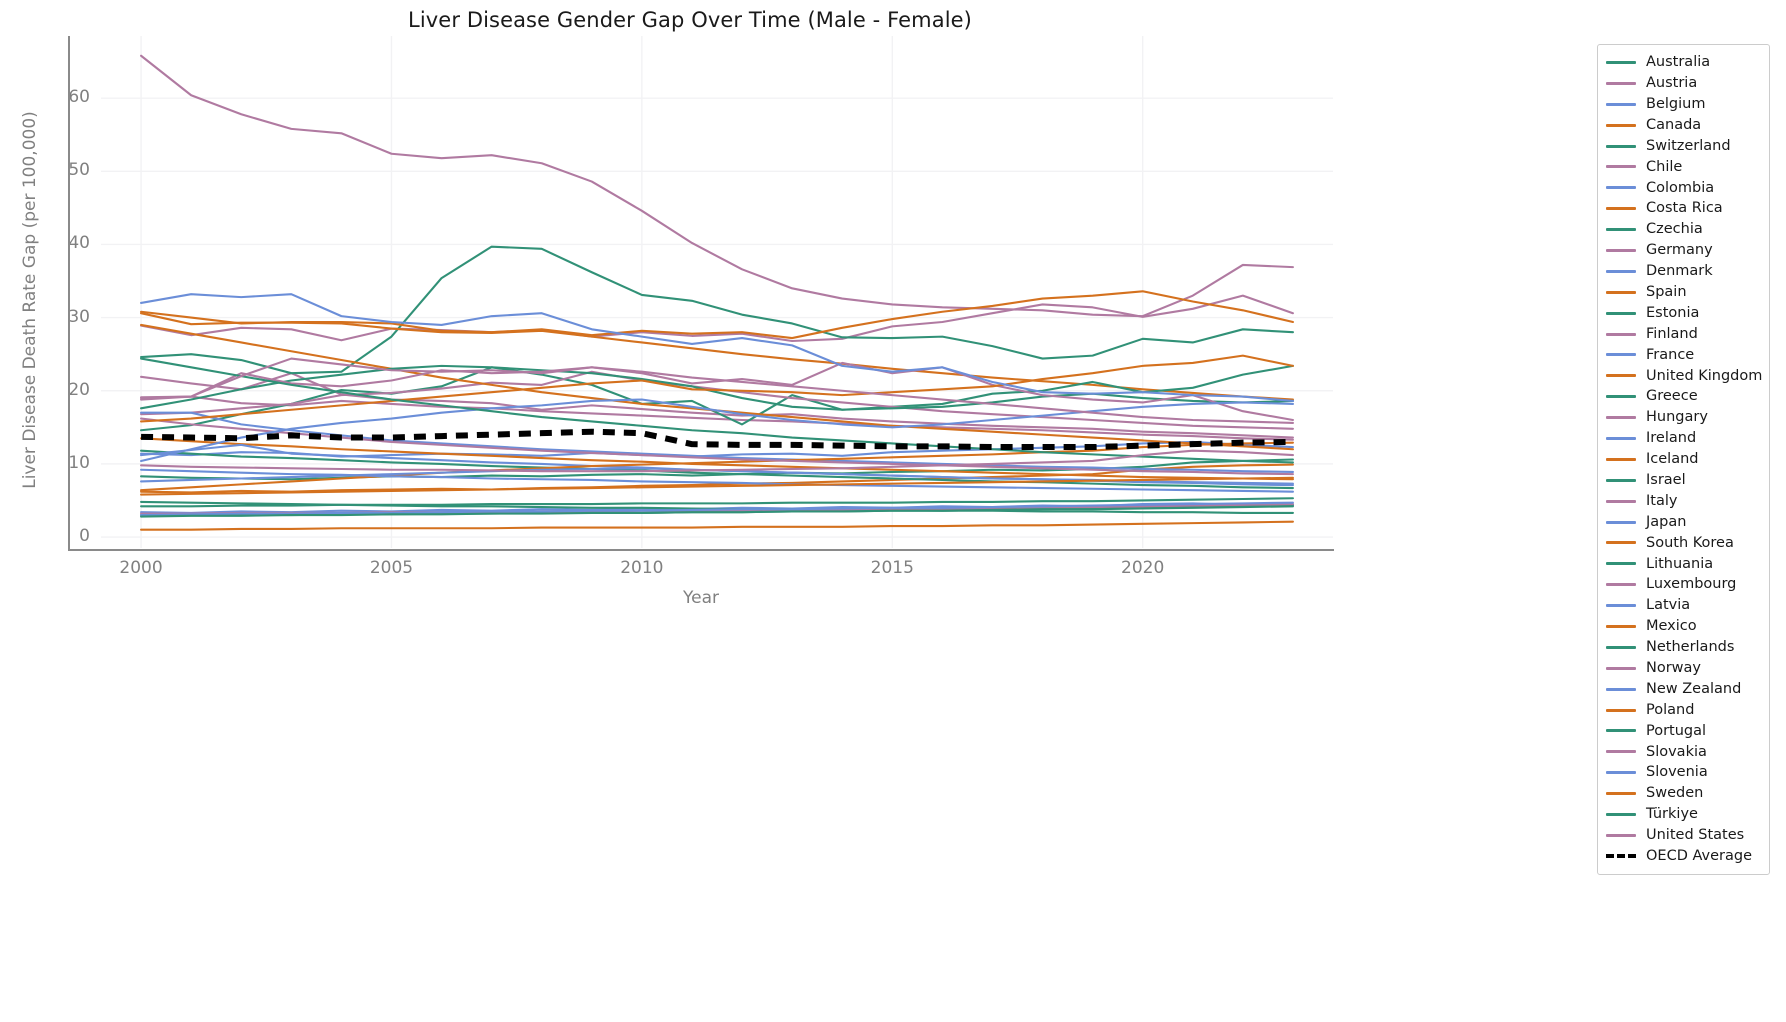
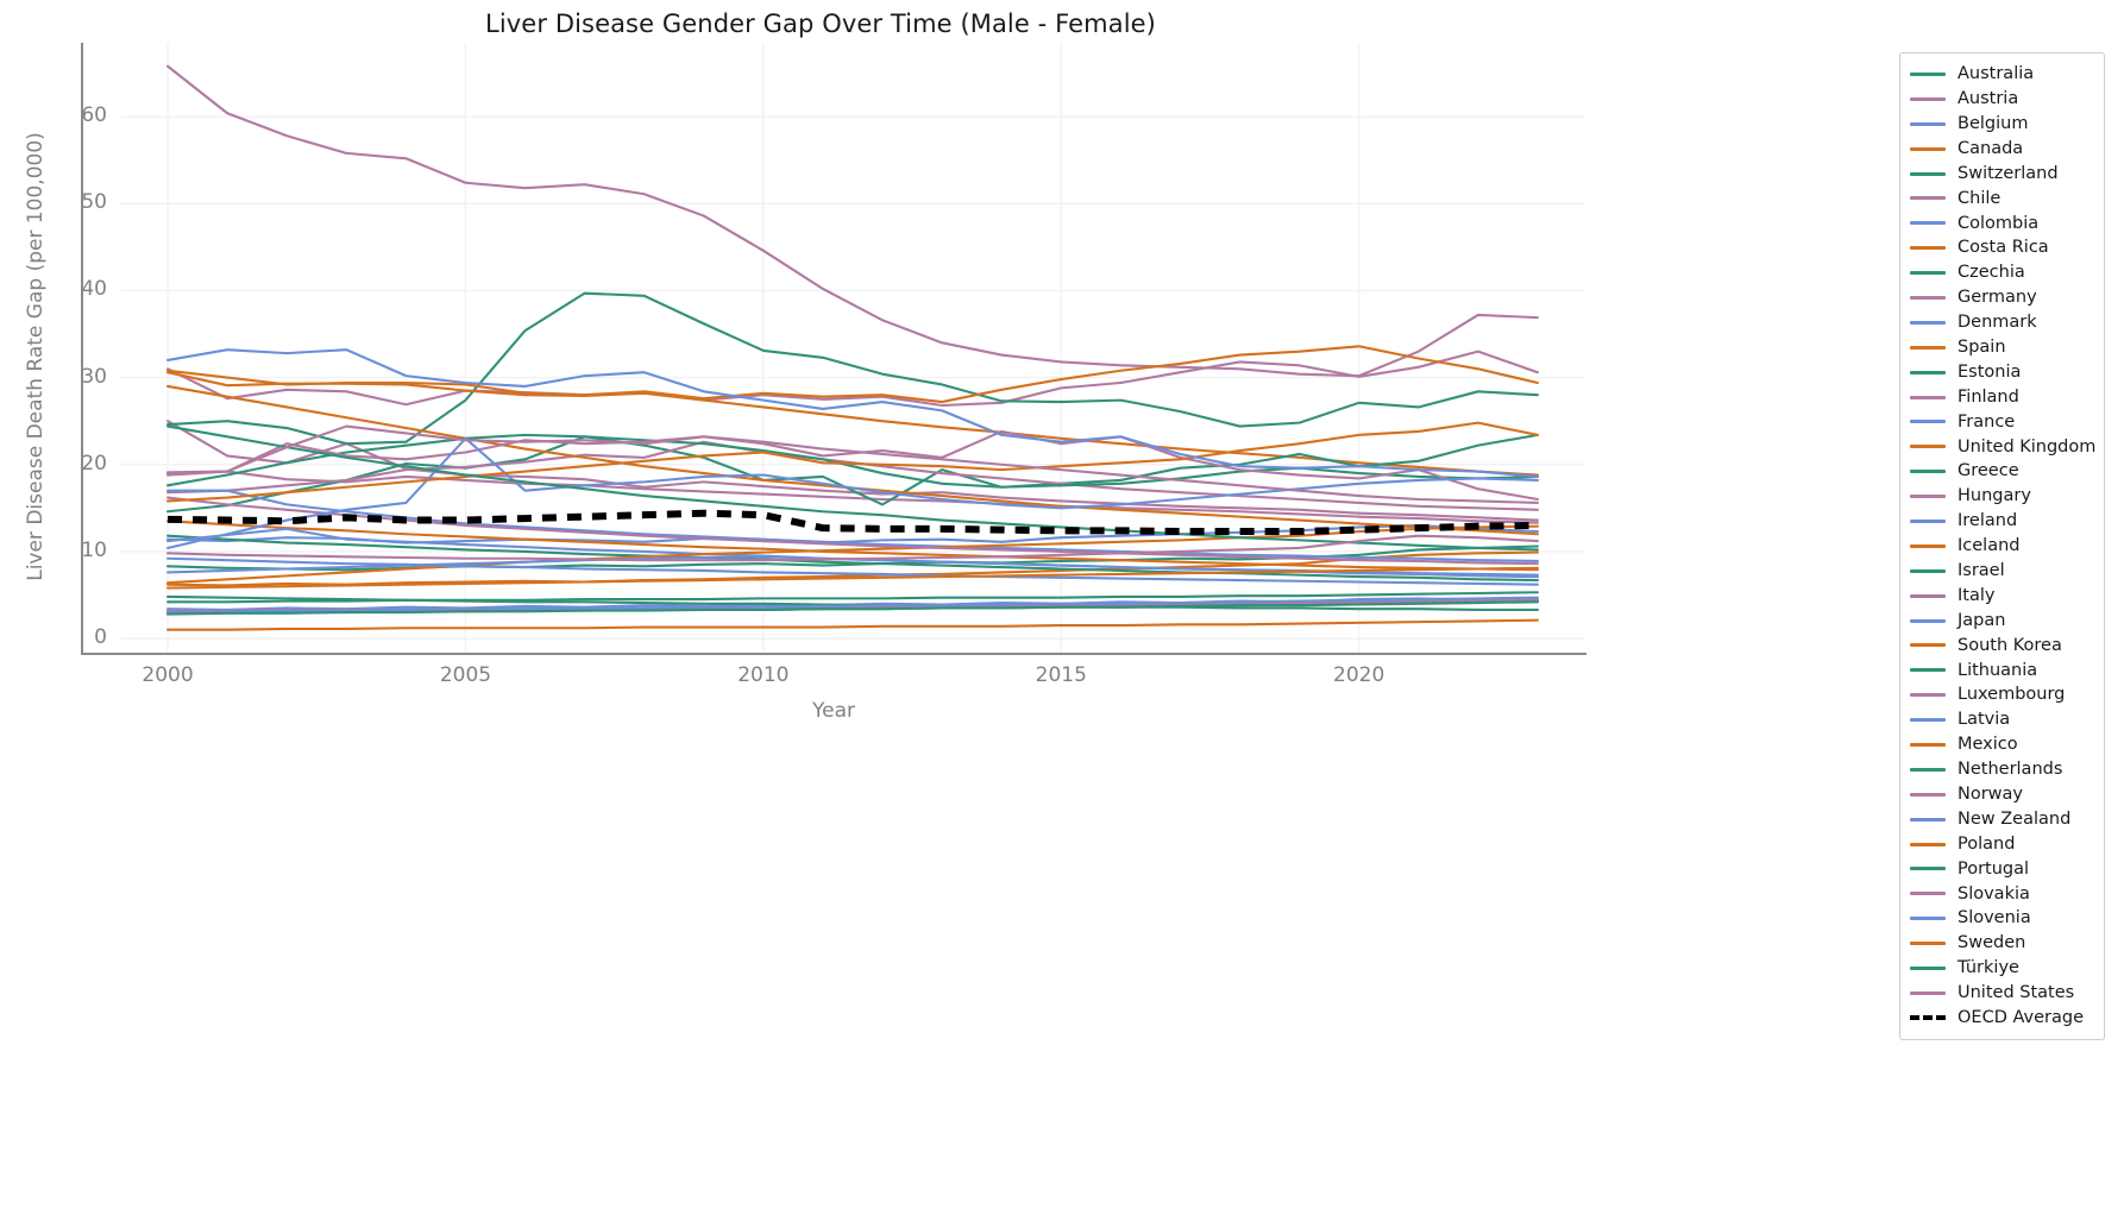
Austria/2000: 22 -> 25
Chile/2000: 29 -> 31
Latvia/2005: 16 -> 23
